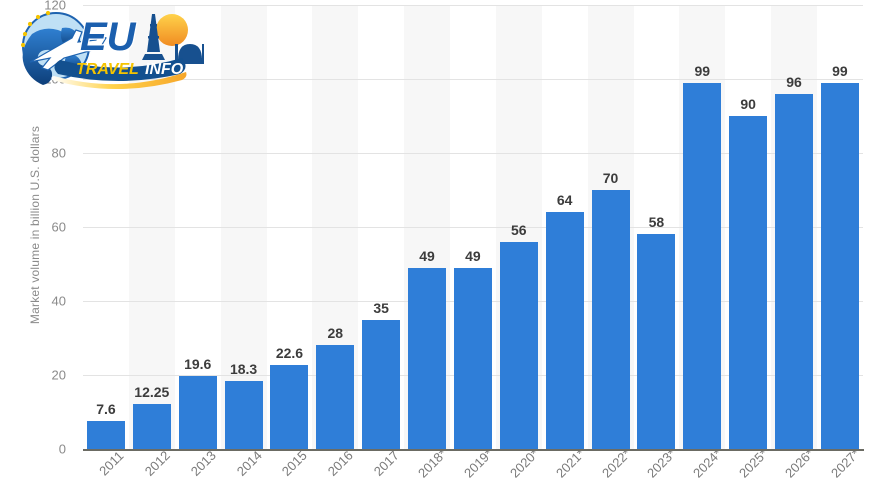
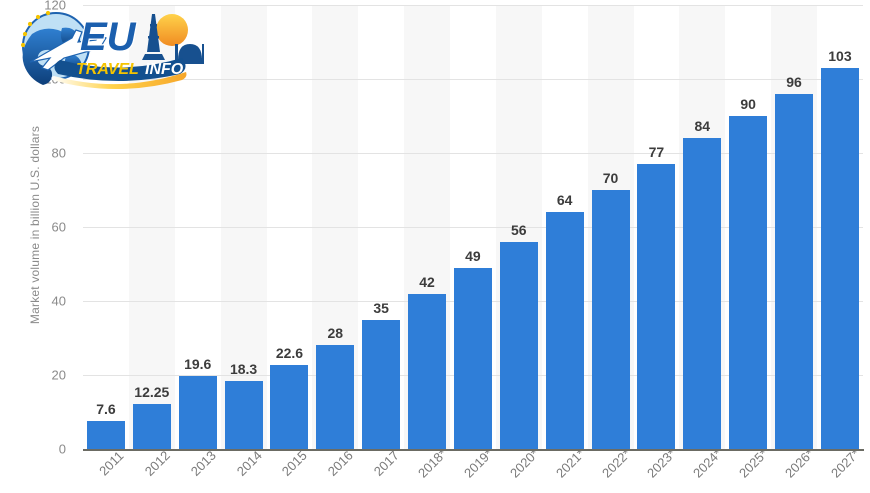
2018*: 49 -> 42
2023*: 58 -> 77
2024*: 99 -> 84
2027*: 99 -> 103
